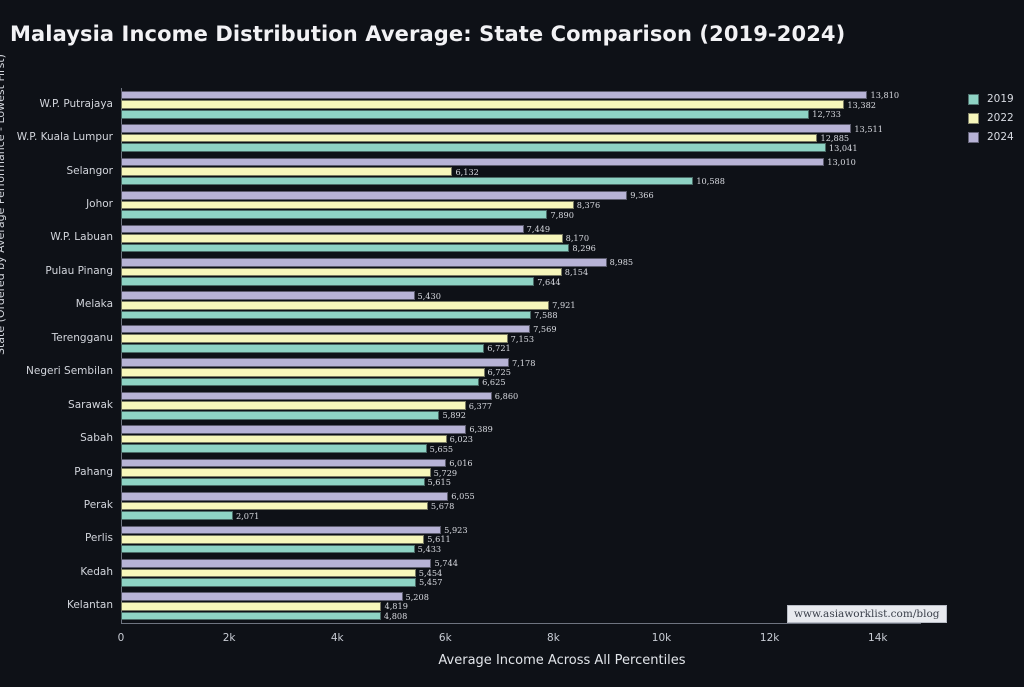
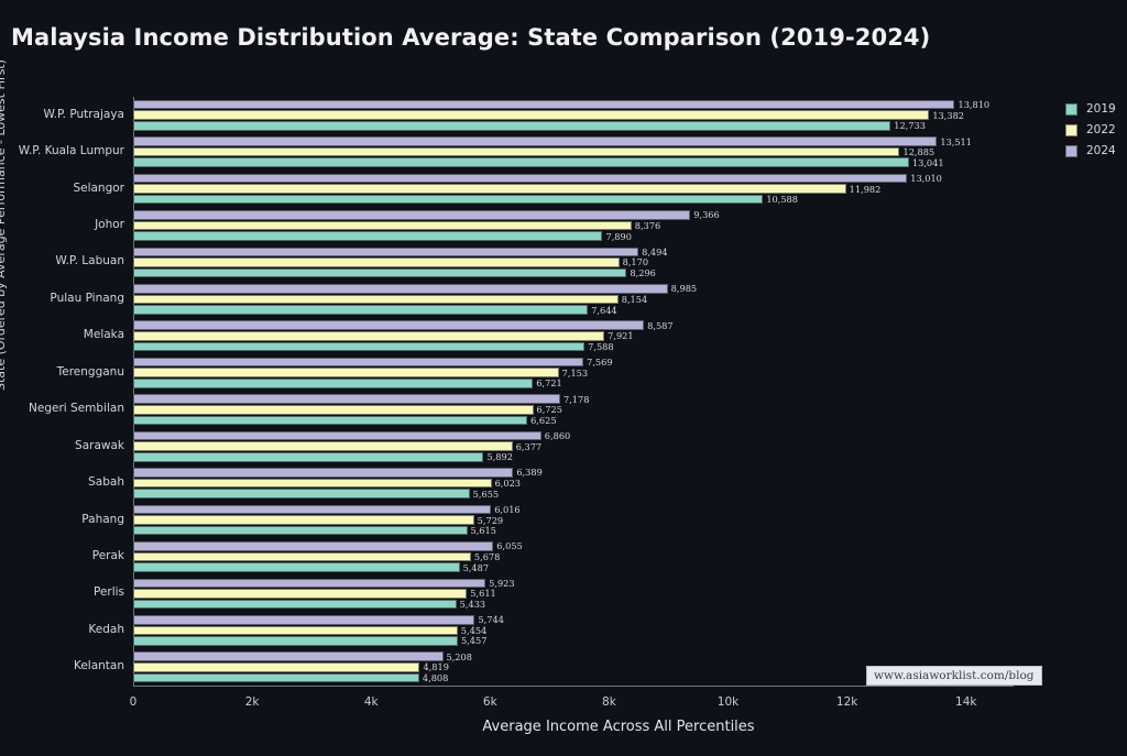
2022/Selangor: 6,132 -> 11,982
2024/W.P. Labuan: 7,449 -> 8,494
2024/Melaka: 5,430 -> 8,587
2019/Perak: 2,071 -> 5,487
